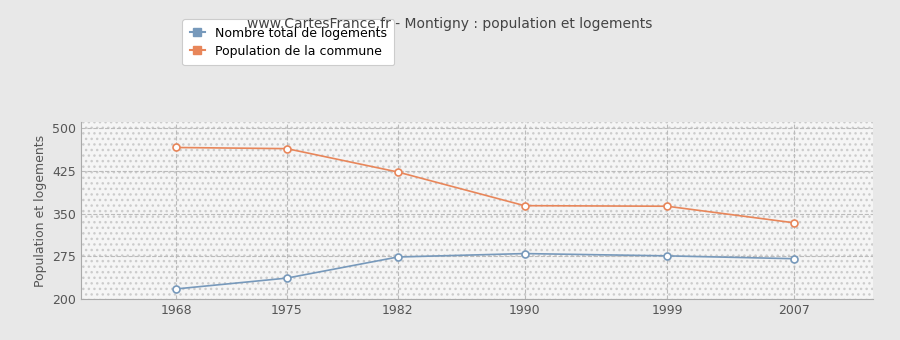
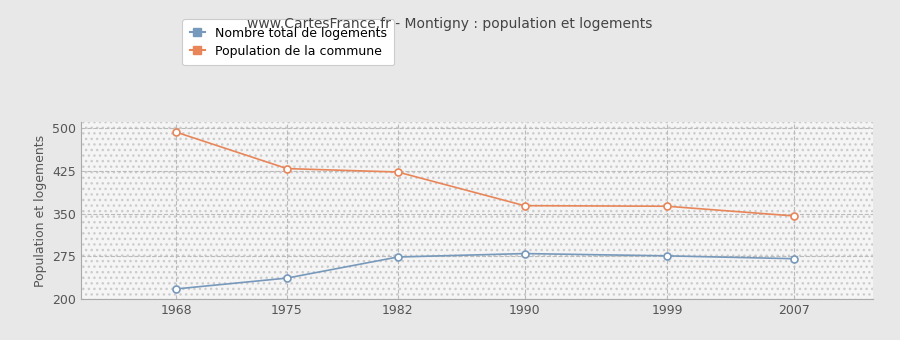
Population de la commune/1968: 466 -> 493
Population de la commune/1975: 464 -> 429
Population de la commune/2007: 334 -> 346
